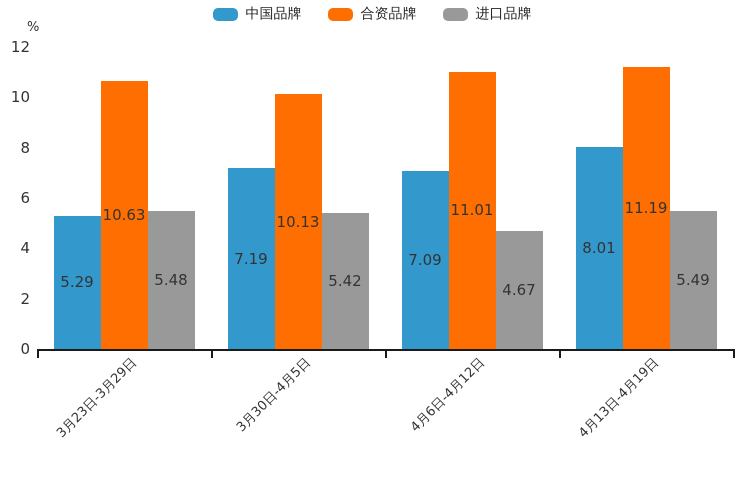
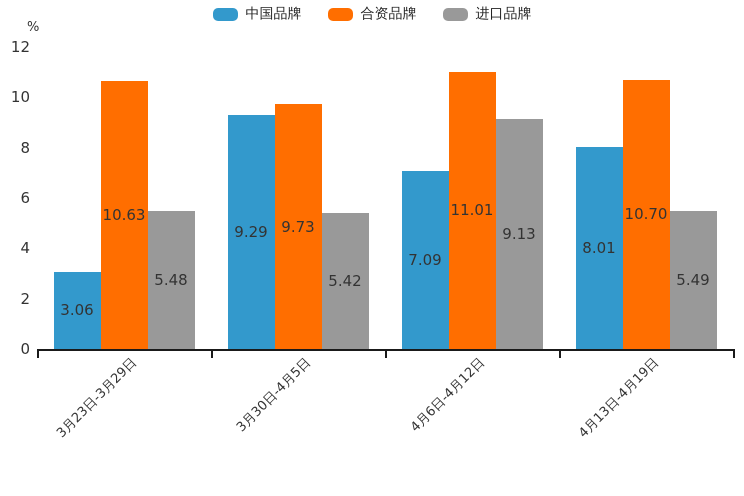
中国品牌/3月23日-3月29日: 5.29 -> 3.06
中国品牌/3月30日-4月5日: 7.19 -> 9.29
合资品牌/3月30日-4月5日: 10.13 -> 9.73
进口品牌/4月6日-4月12日: 4.67 -> 9.13
合资品牌/4月13日-4月19日: 11.19 -> 10.70
